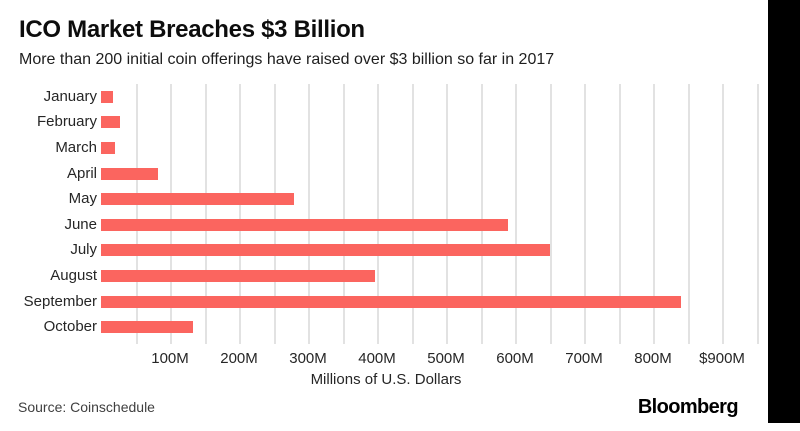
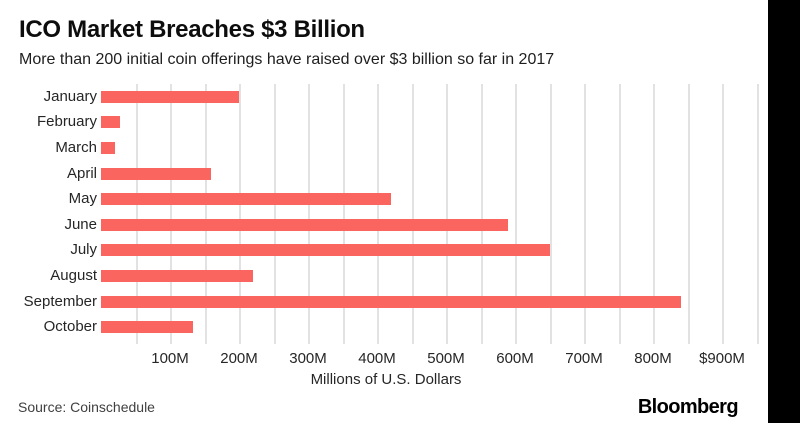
January: $20M -> $200M
April: $80M -> $160M
May: $280M -> $420M
August: $400M -> $220M
